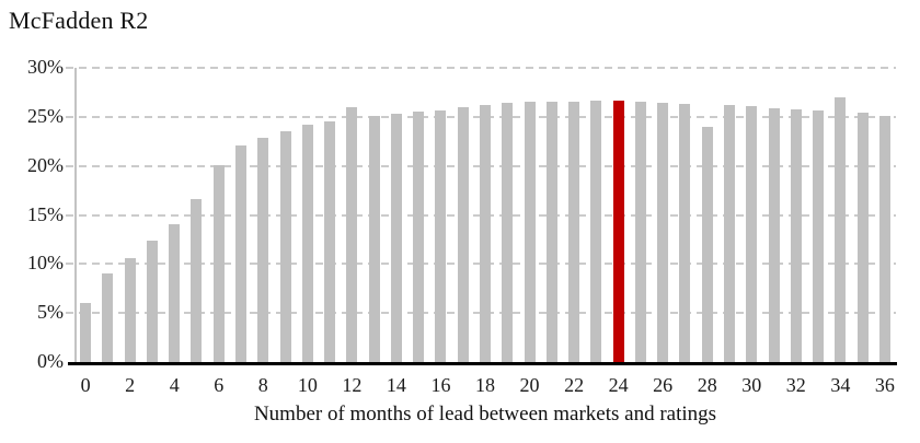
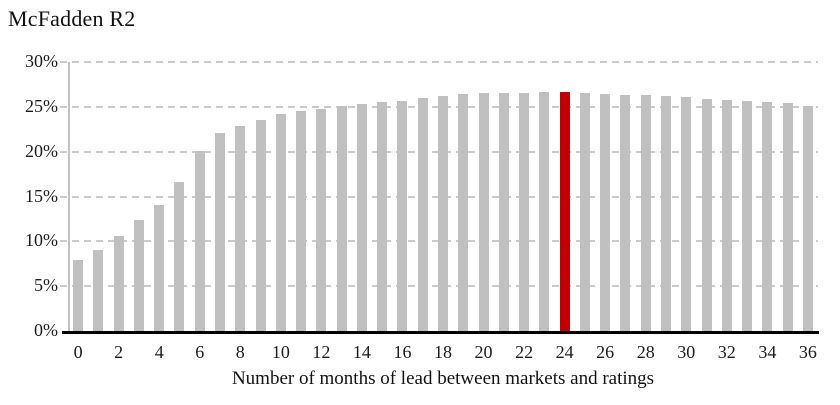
0: 6% -> 8%
12: 26% -> 25%
28: 24% -> 26%
34: 27% -> 26%
